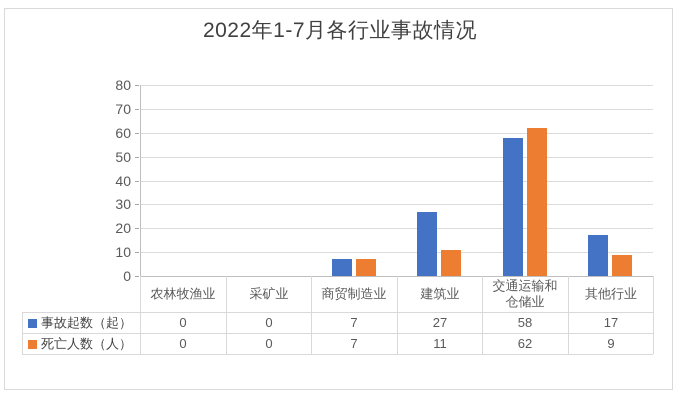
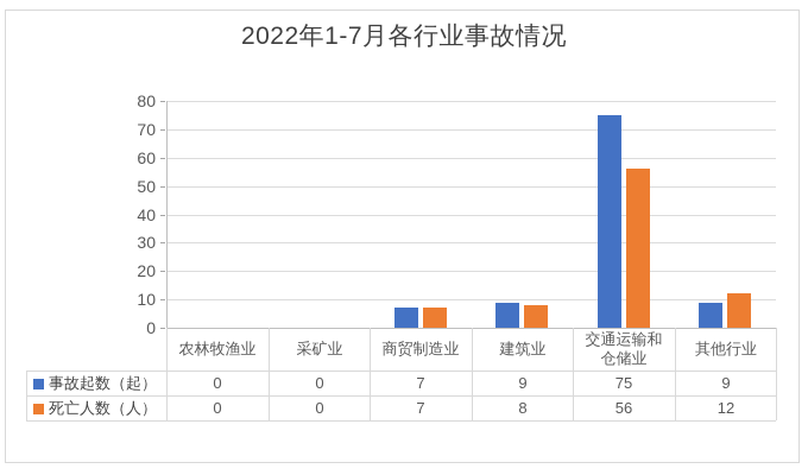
事故起数（起）/建筑业: 27 -> 9
死亡人数（人）/建筑业: 11 -> 8
事故起数（起）/交通运输和仓储业: 58 -> 75
死亡人数（人）/交通运输和仓储业: 62 -> 56
事故起数（起）/其他行业: 17 -> 9
死亡人数（人）/其他行业: 9 -> 12
